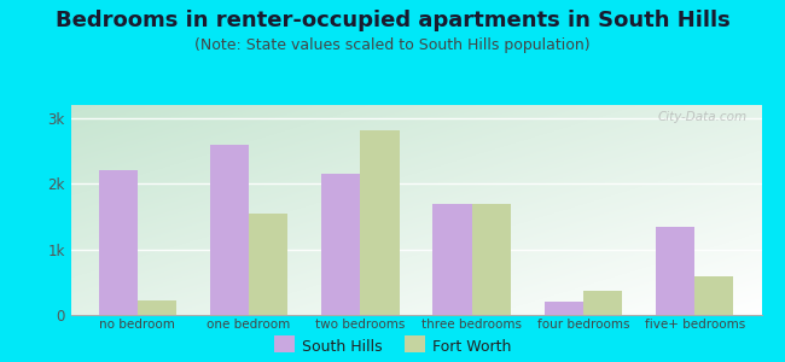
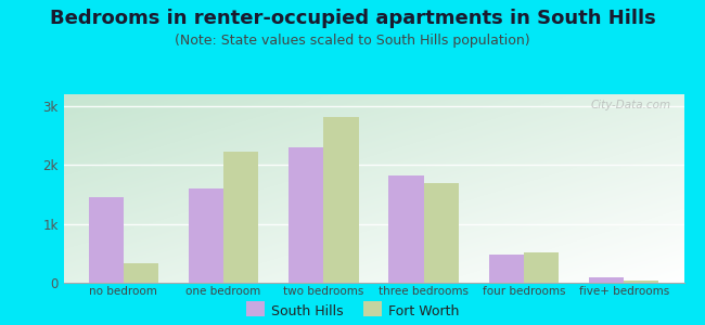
South Hills/no bedroom: 2.20k -> 1.45k
Fort Worth/no bedroom: 0.22k -> 0.33k
South Hills/one bedroom: 2.60k -> 1.60k
Fort Worth/one bedroom: 1.54k -> 2.22k
South Hills/two bedrooms: 2.16k -> 2.30k
South Hills/three bedrooms: 1.70k -> 1.82k
South Hills/four bedrooms: 0.20k -> 0.47k
Fort Worth/four bedrooms: 0.36k -> 0.51k
South Hills/five+ bedrooms: 1.34k -> 0.09k
Fort Worth/five+ bedrooms: 0.58k -> 0.04k
